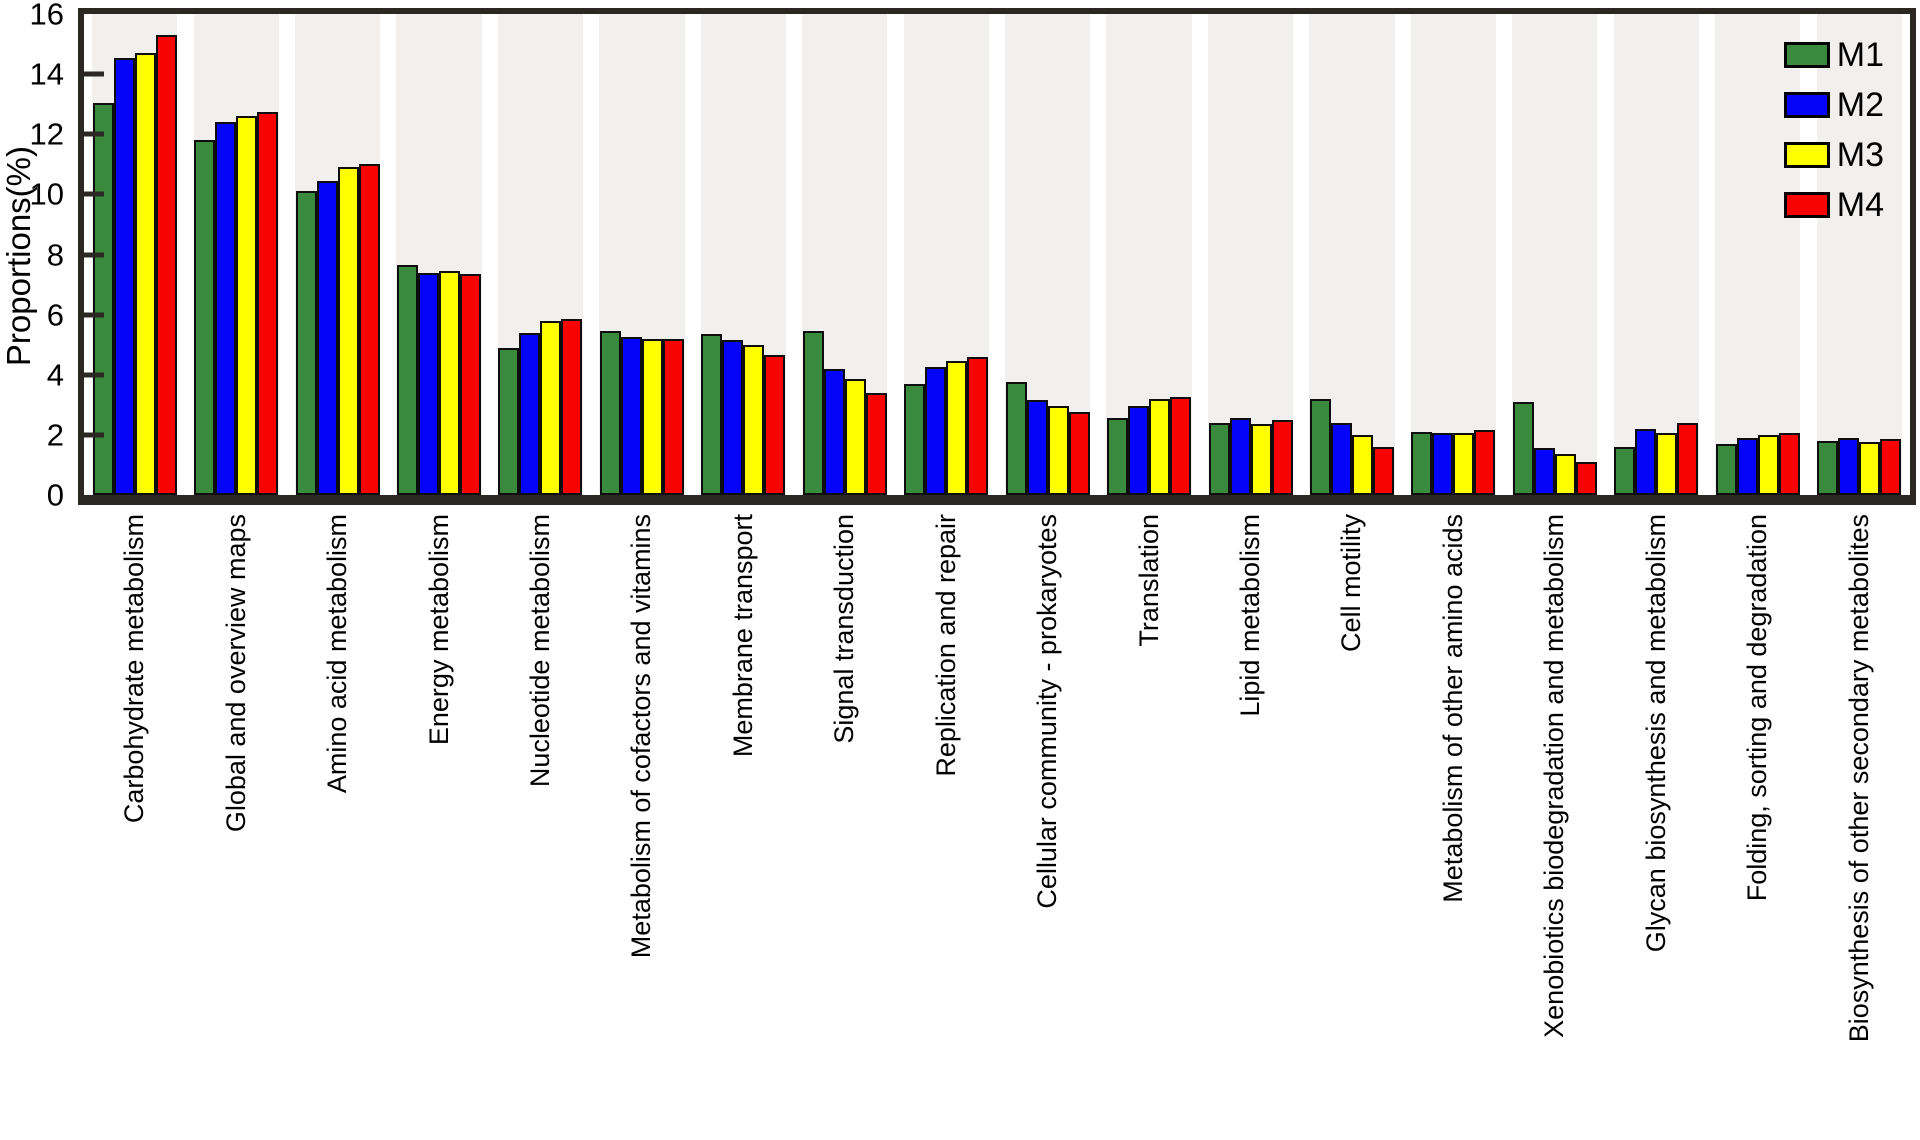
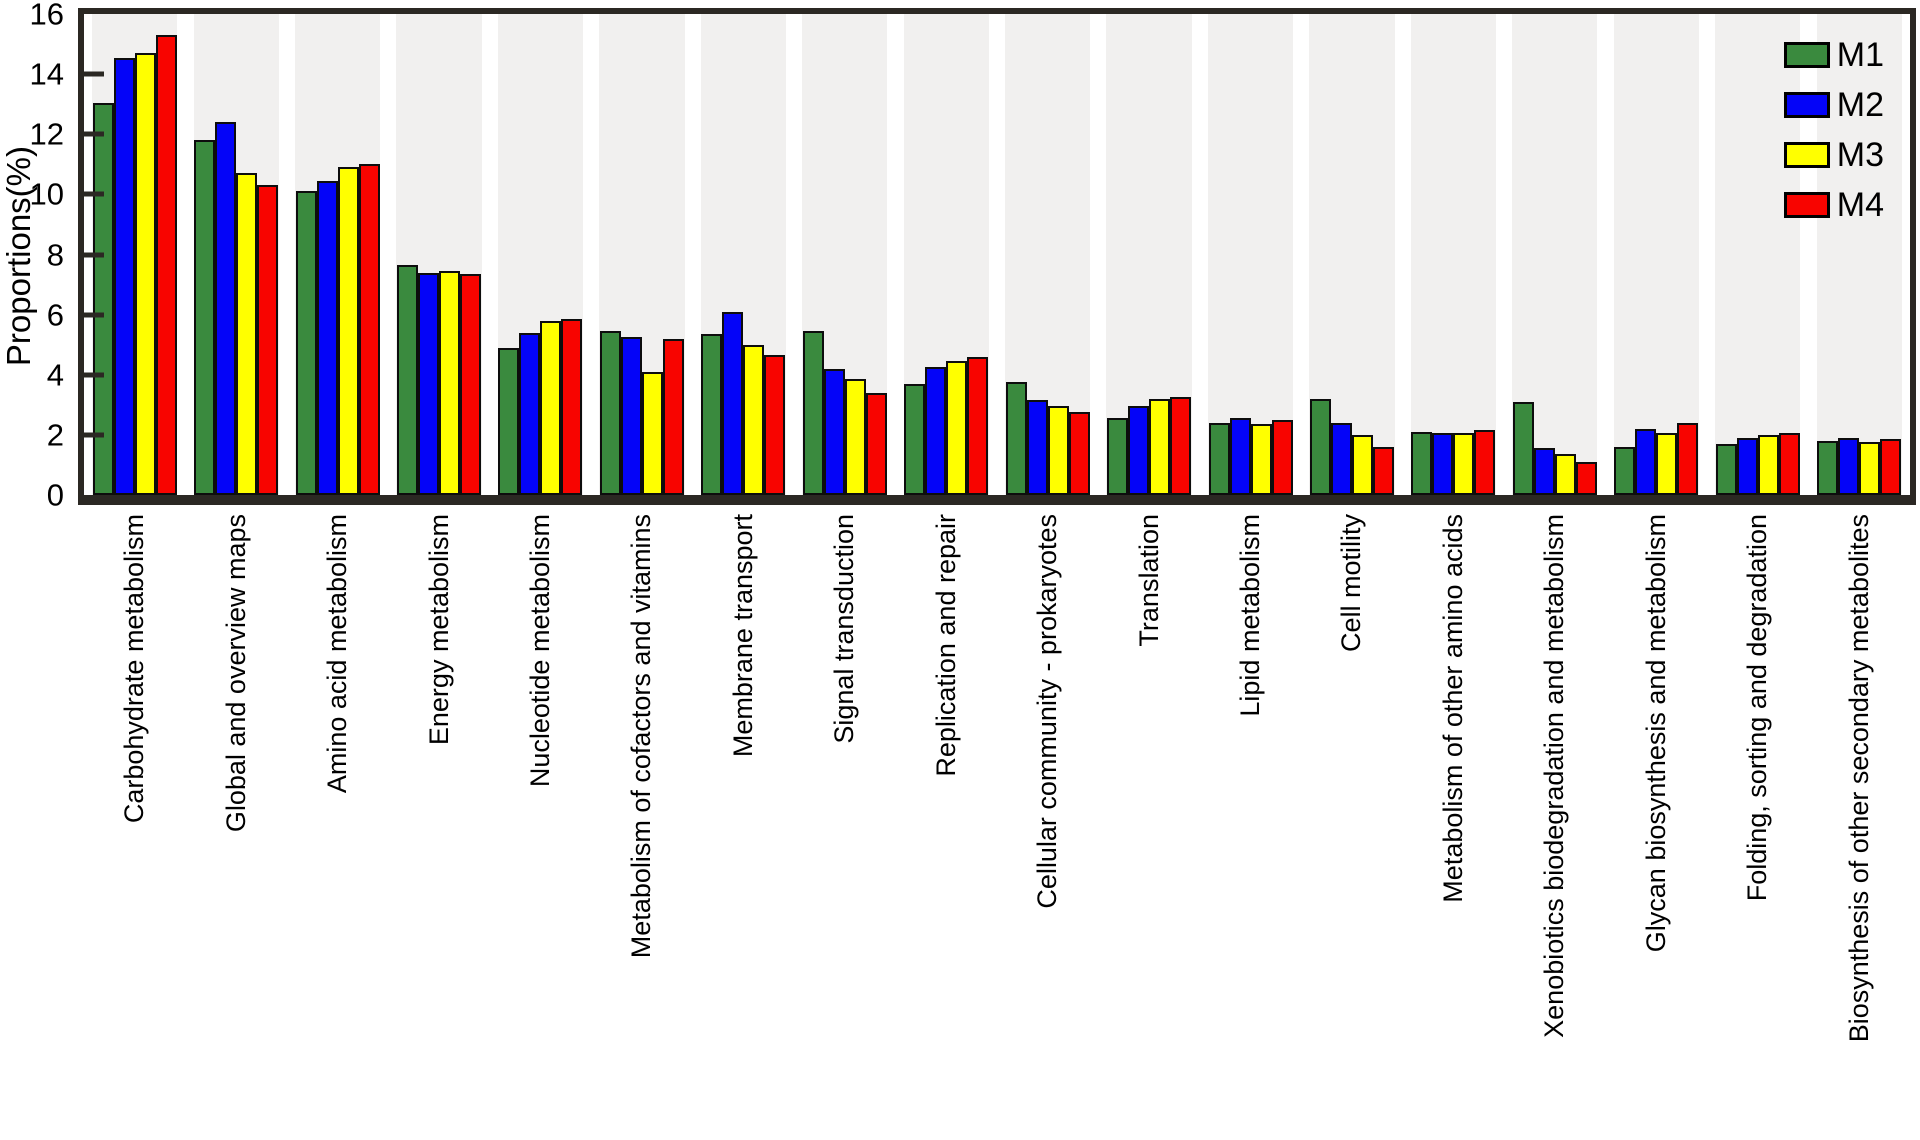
M3/Global and overview maps: 12.6 -> 10.7
M4/Global and overview maps: 12.8 -> 10.3
M3/Metabolism of cofactors and vitamins: 5.2 -> 4.1
M2/Membrane transport: 5.2 -> 6.1
